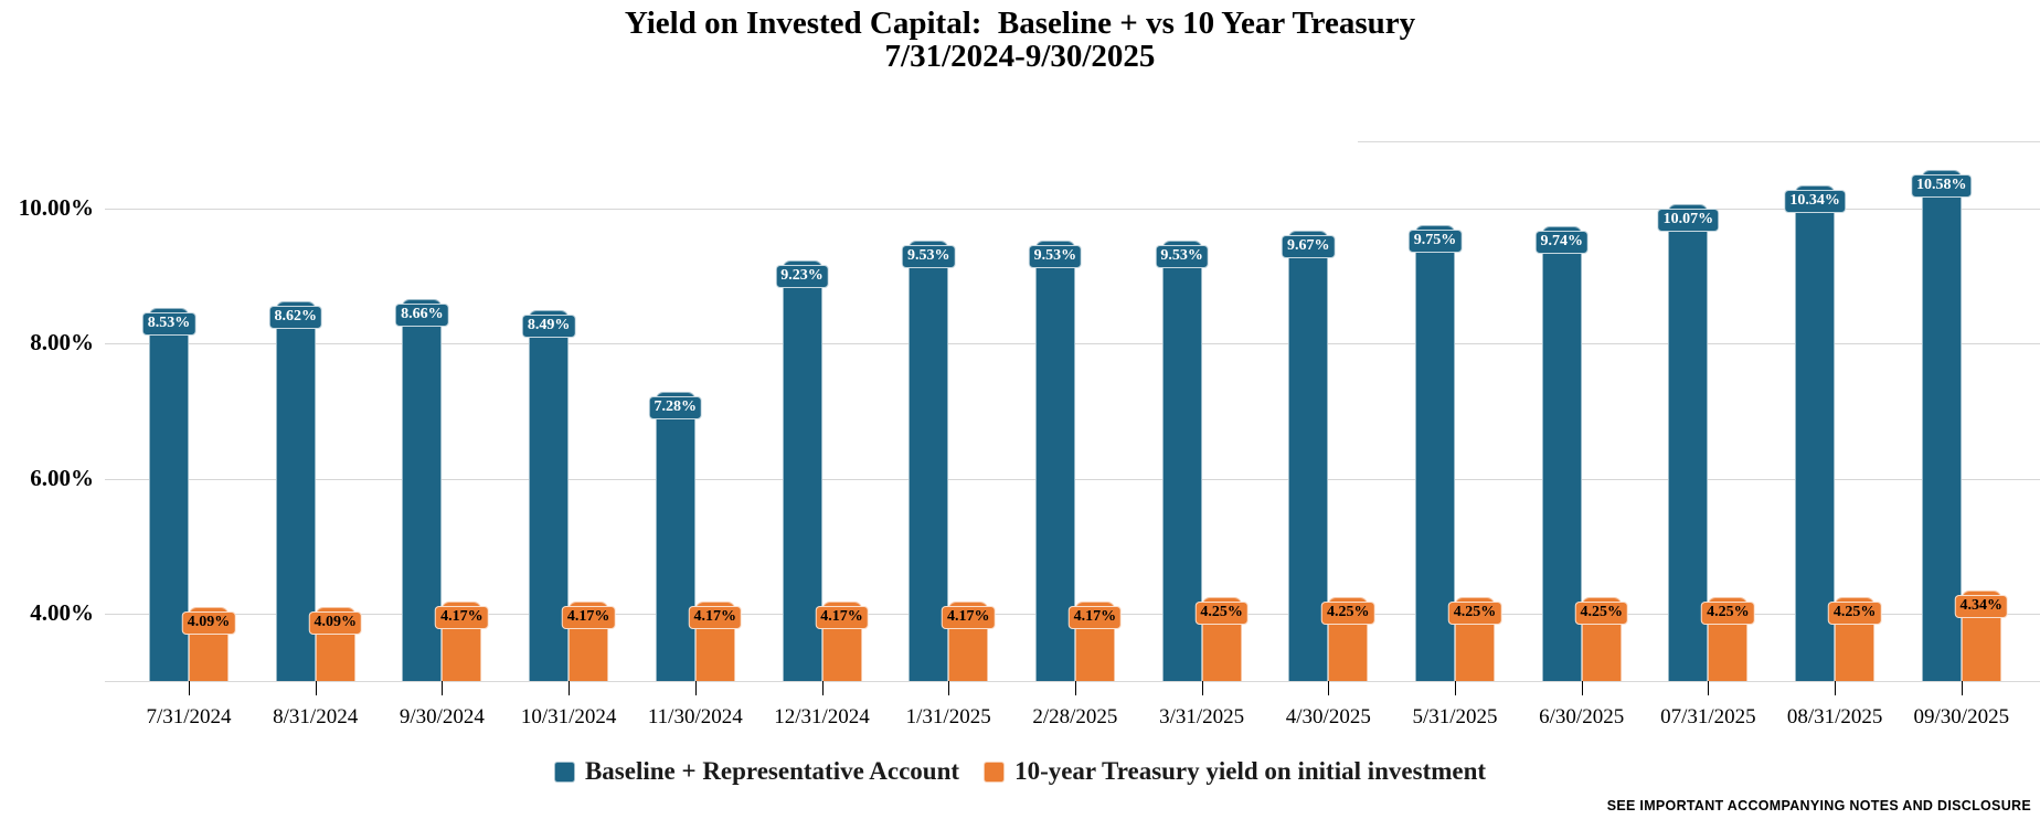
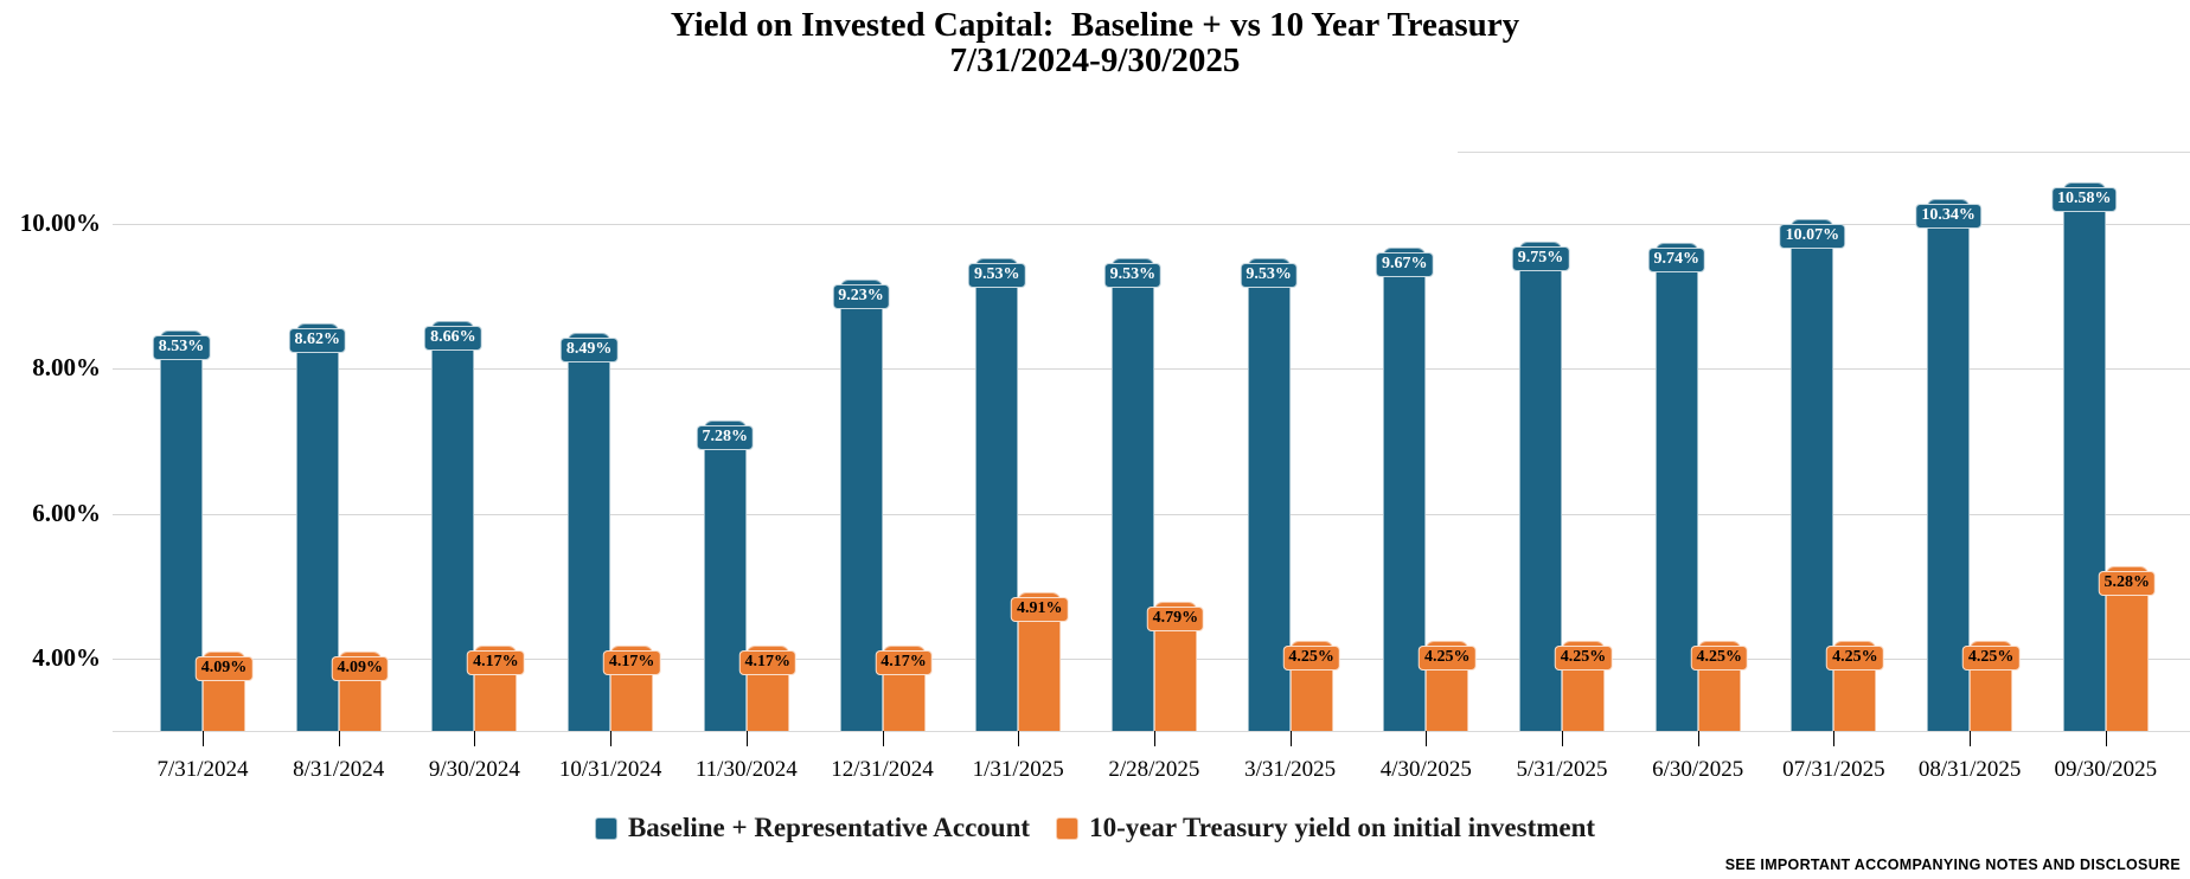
10-year Treasury yield on initial investment/1/31/2025: 4.17% -> 4.91%
10-year Treasury yield on initial investment/2/28/2025: 4.17% -> 4.79%
10-year Treasury yield on initial investment/09/30/2025: 4.34% -> 5.28%
